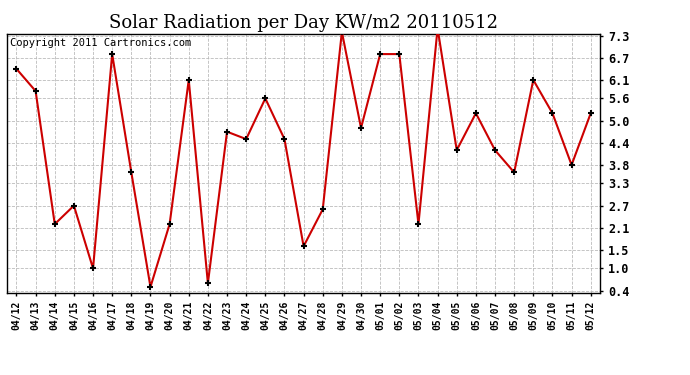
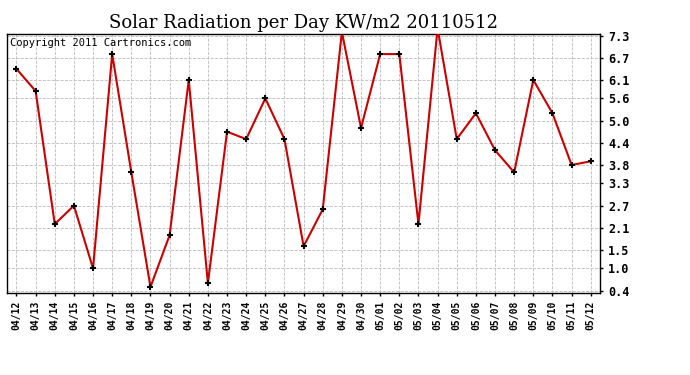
04/20: 2.2 -> 1.9
05/05: 4.2 -> 4.5
05/12: 5.2 -> 3.9
